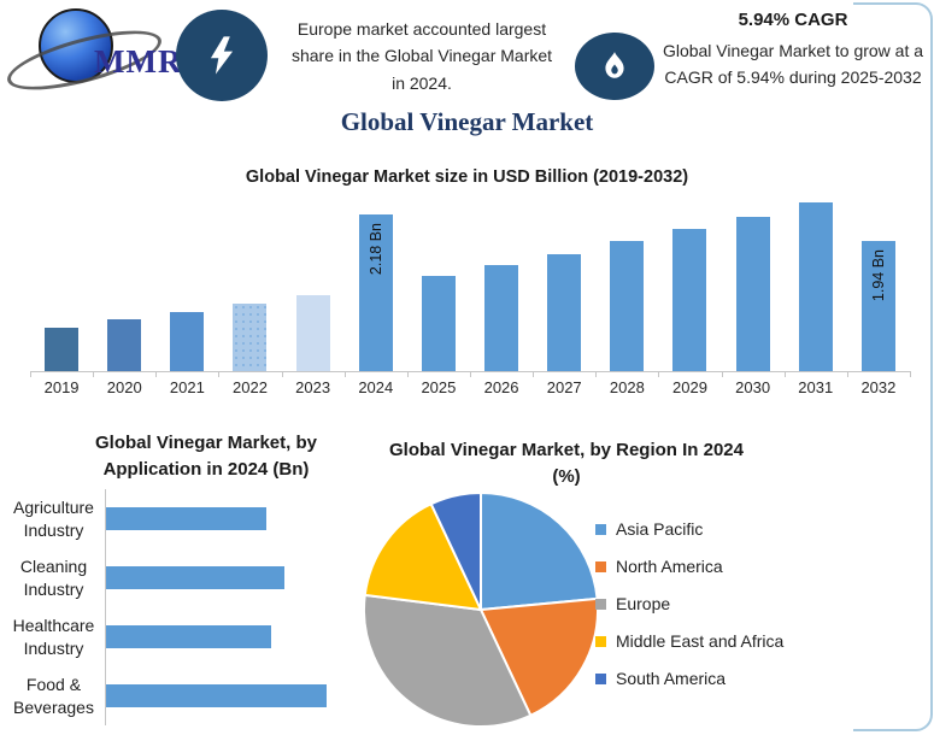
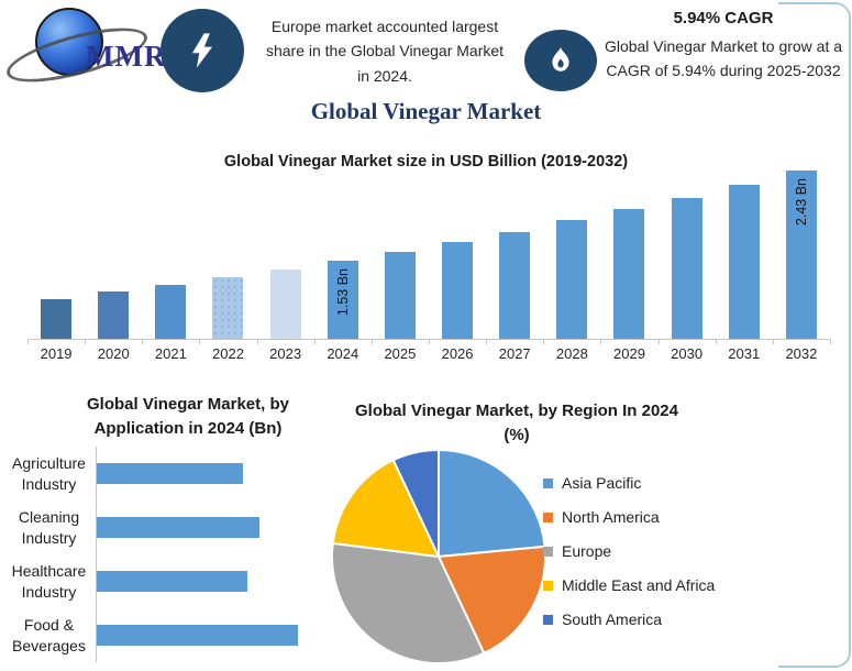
Global Vinegar Market size in USD Billion (2019-2032)/2024: 2.18 -> 1.53
Global Vinegar Market size in USD Billion (2019-2032)/2032: 1.94 -> 2.43
